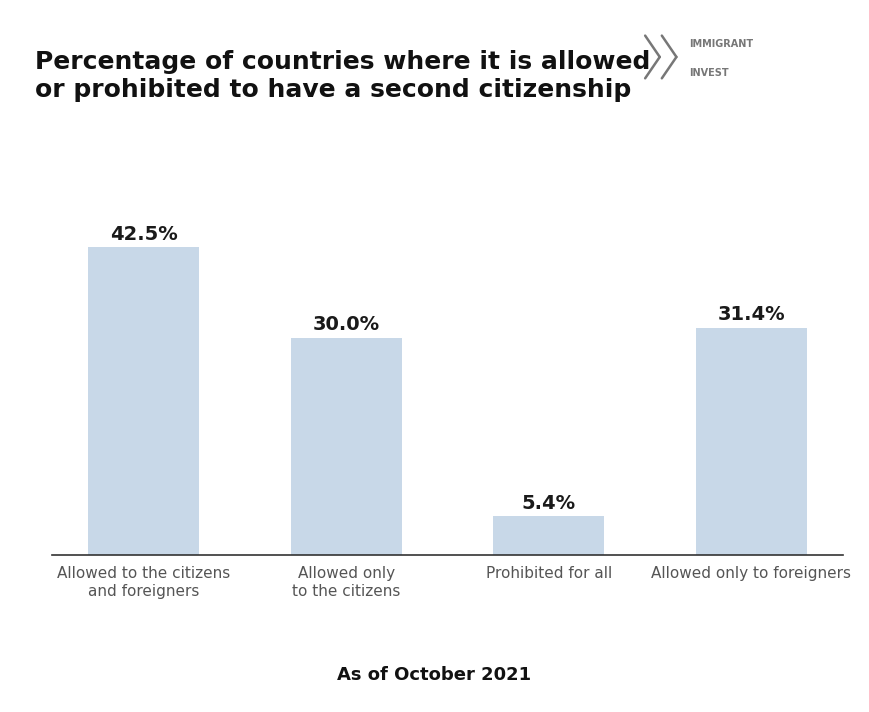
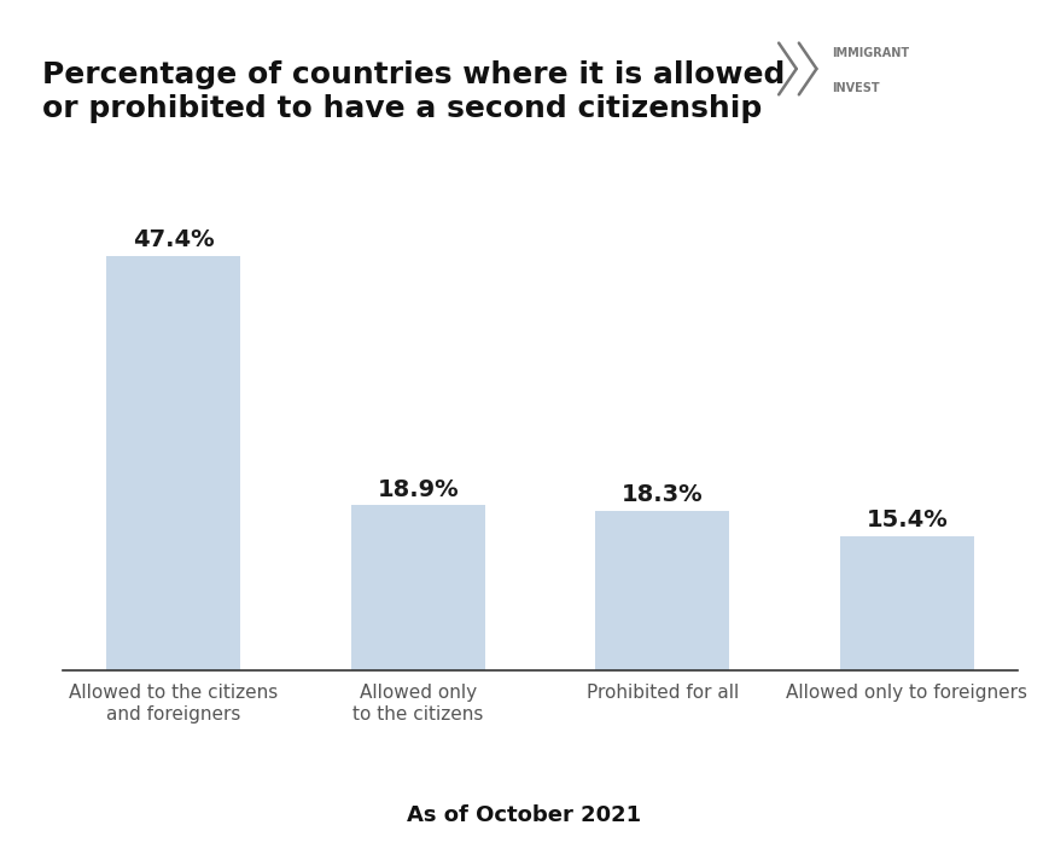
Allowed to the citizens and foreigners: 42.5% -> 47.4%
Allowed only to the citizens: 30.0% -> 18.9%
Prohibited for all: 5.4% -> 18.3%
Allowed only to foreigners: 31.4% -> 15.4%
